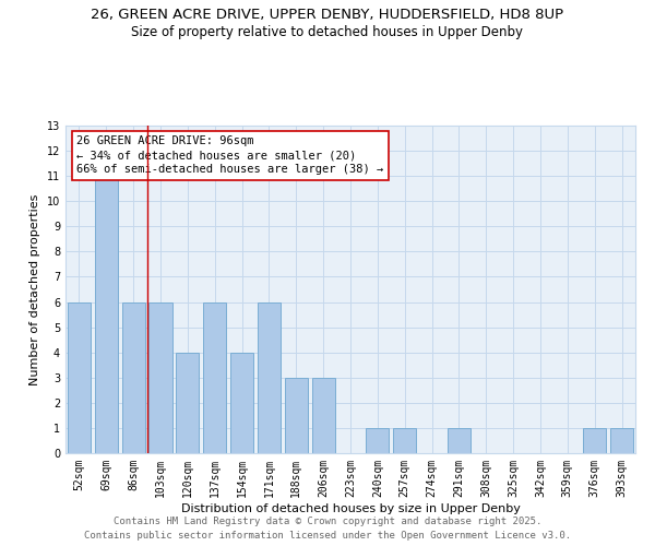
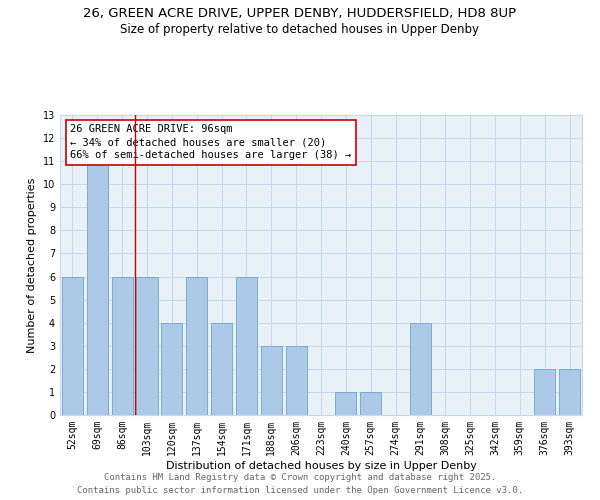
291sqm: 1 -> 4
376sqm: 1 -> 2
393sqm: 1 -> 2
